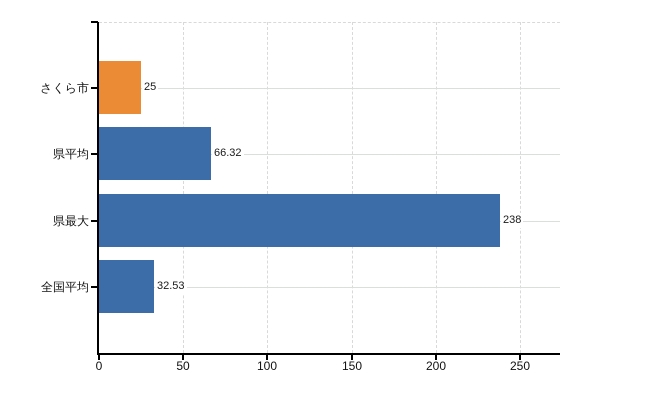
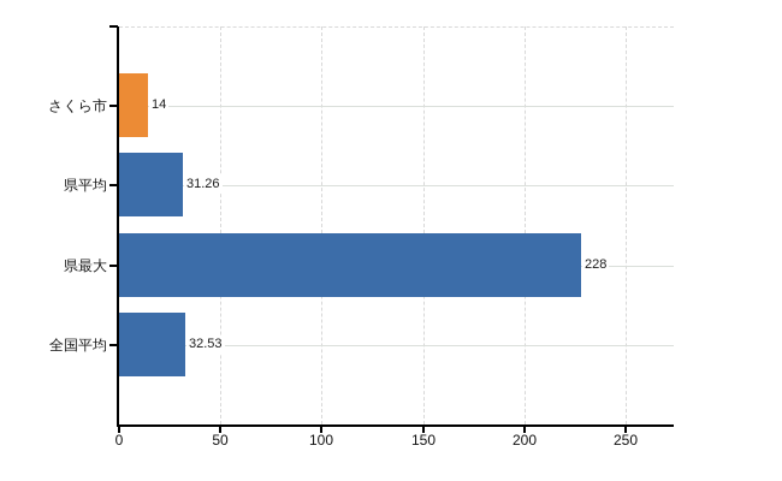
さくら市: 25 -> 14
県平均: 66.32 -> 31.26
県最大: 238 -> 228
